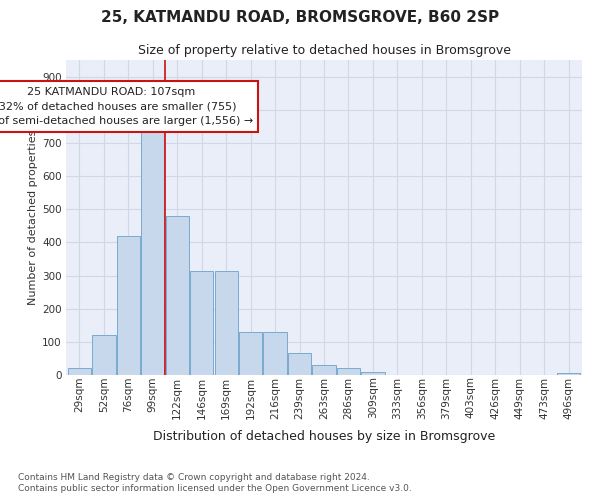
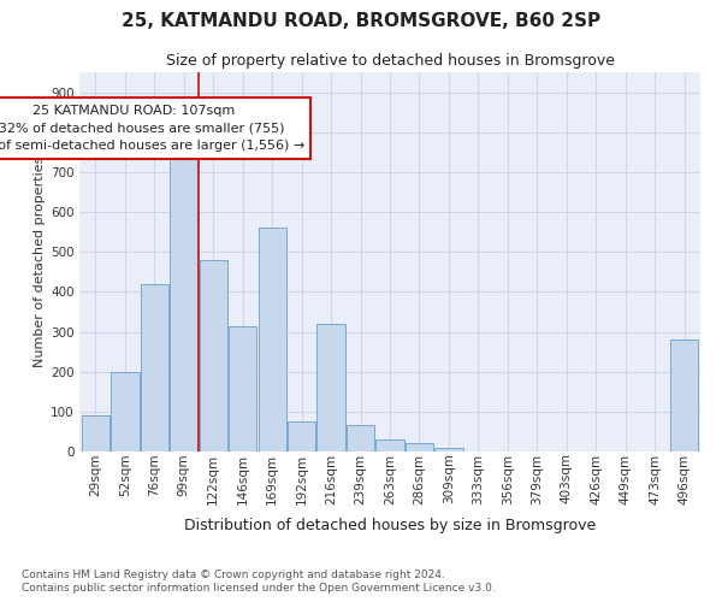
29sqm: 20 -> 90
52sqm: 120 -> 200
169sqm: 315 -> 560
192sqm: 130 -> 75
216sqm: 130 -> 320
496sqm: 7 -> 280
